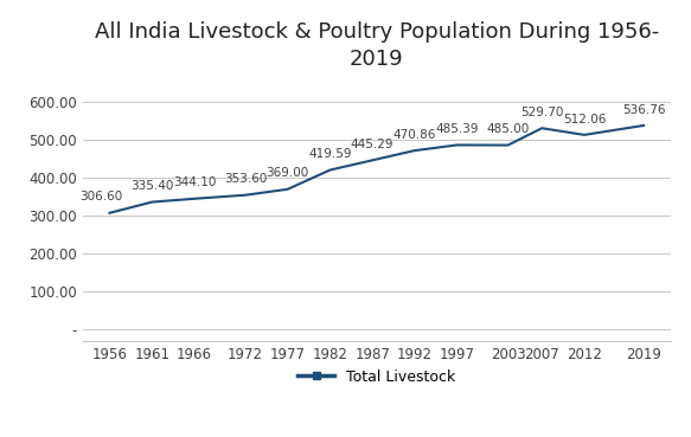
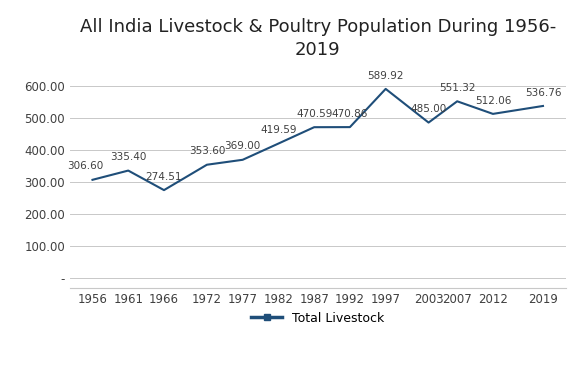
1966: 344.10 -> 274.51
1987: 445.29 -> 470.59
1997: 485.39 -> 589.92
2007: 529.70 -> 551.32
